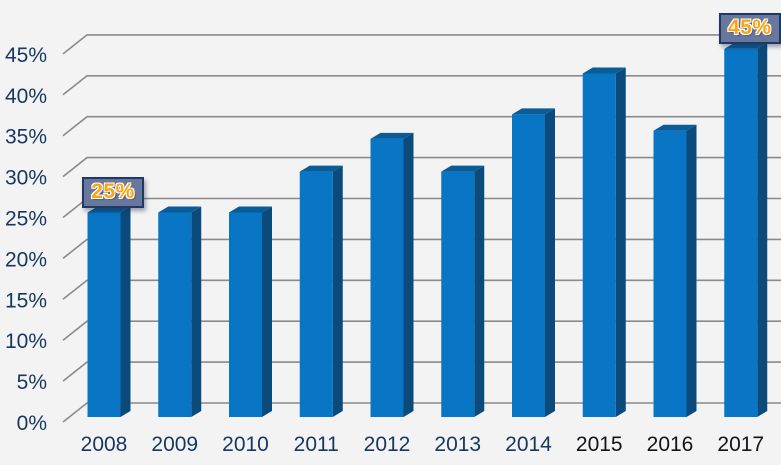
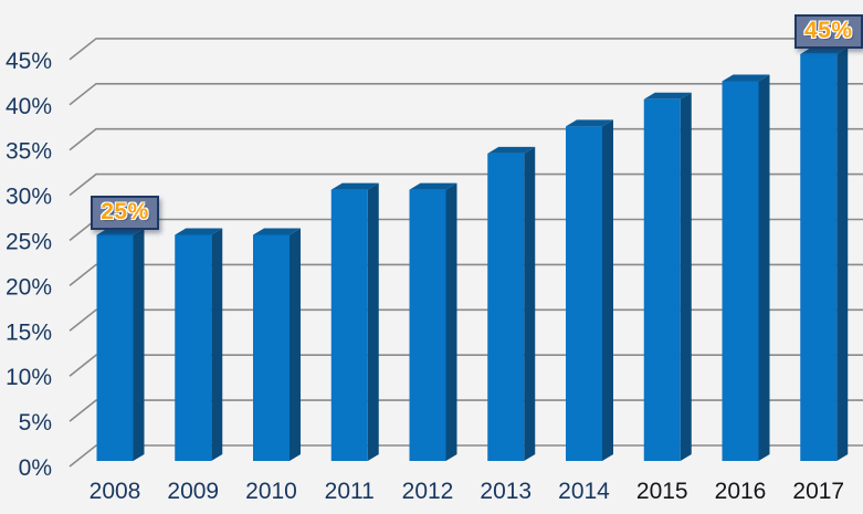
2012: 34% -> 30%
2013: 30% -> 34%
2015: 42% -> 40%
2016: 35% -> 42%
